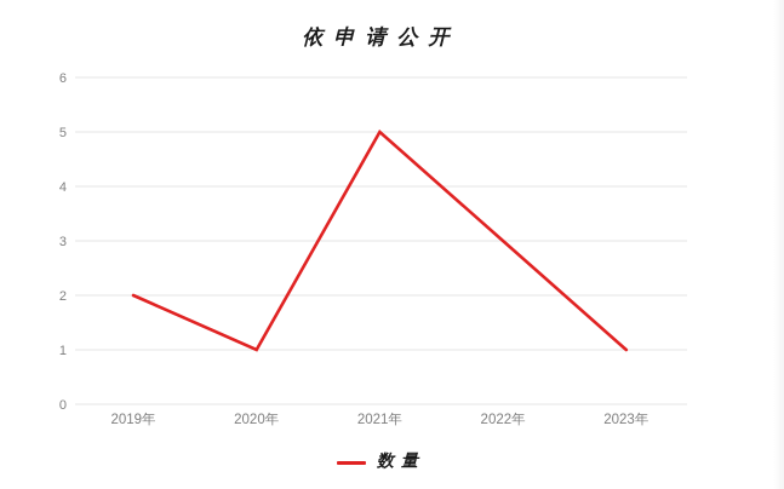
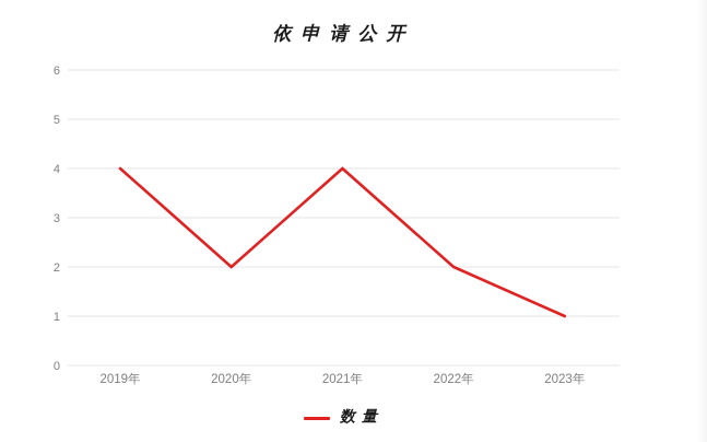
2019年: 2 -> 4
2020年: 1 -> 2
2021年: 5 -> 4
2022年: 3 -> 2
